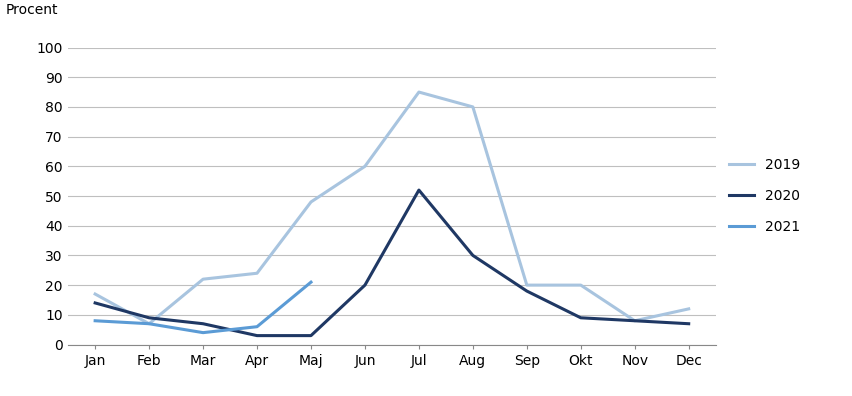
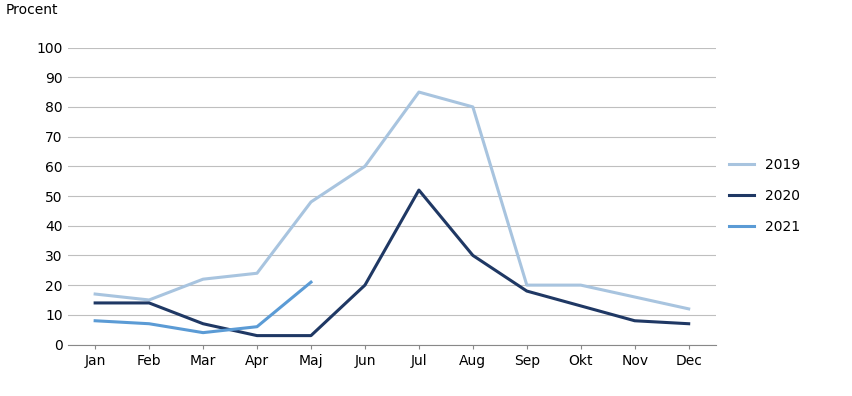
2019/Feb: 7 -> 15
2020/Feb: 9 -> 14
2020/Okt: 9 -> 13
2019/Nov: 8 -> 16
